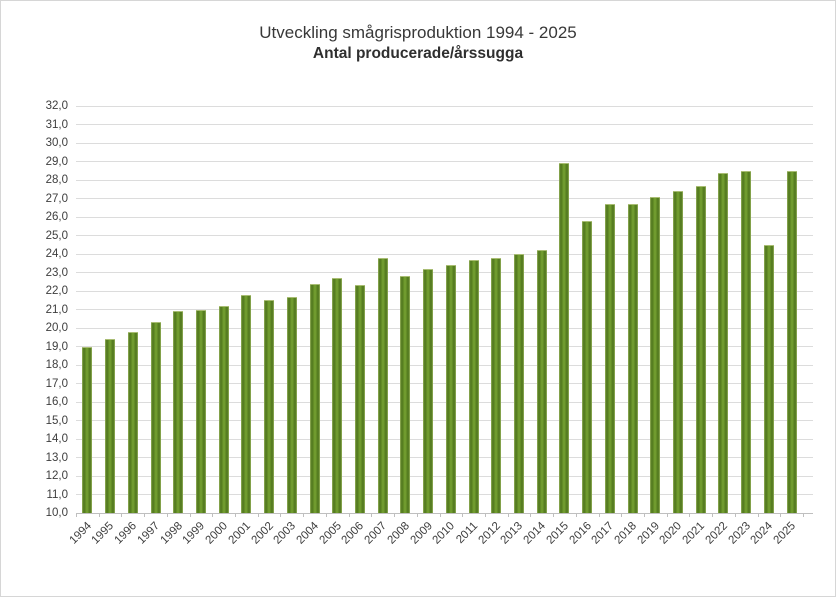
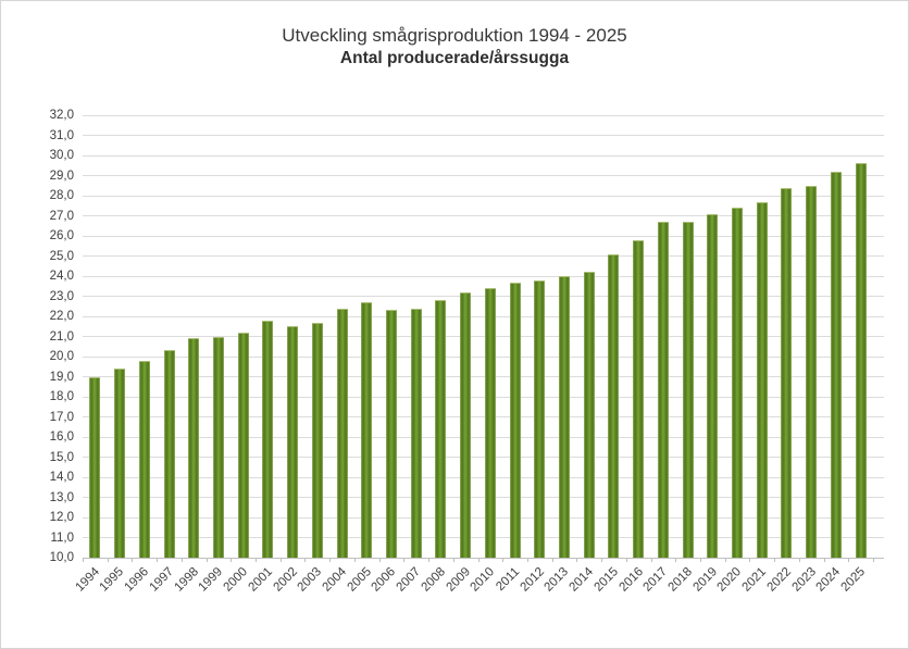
2007: 23,8 -> 22,4
2015: 28,9 -> 25,1
2024: 24,5 -> 29,2
2025: 28,5 -> 29,6
